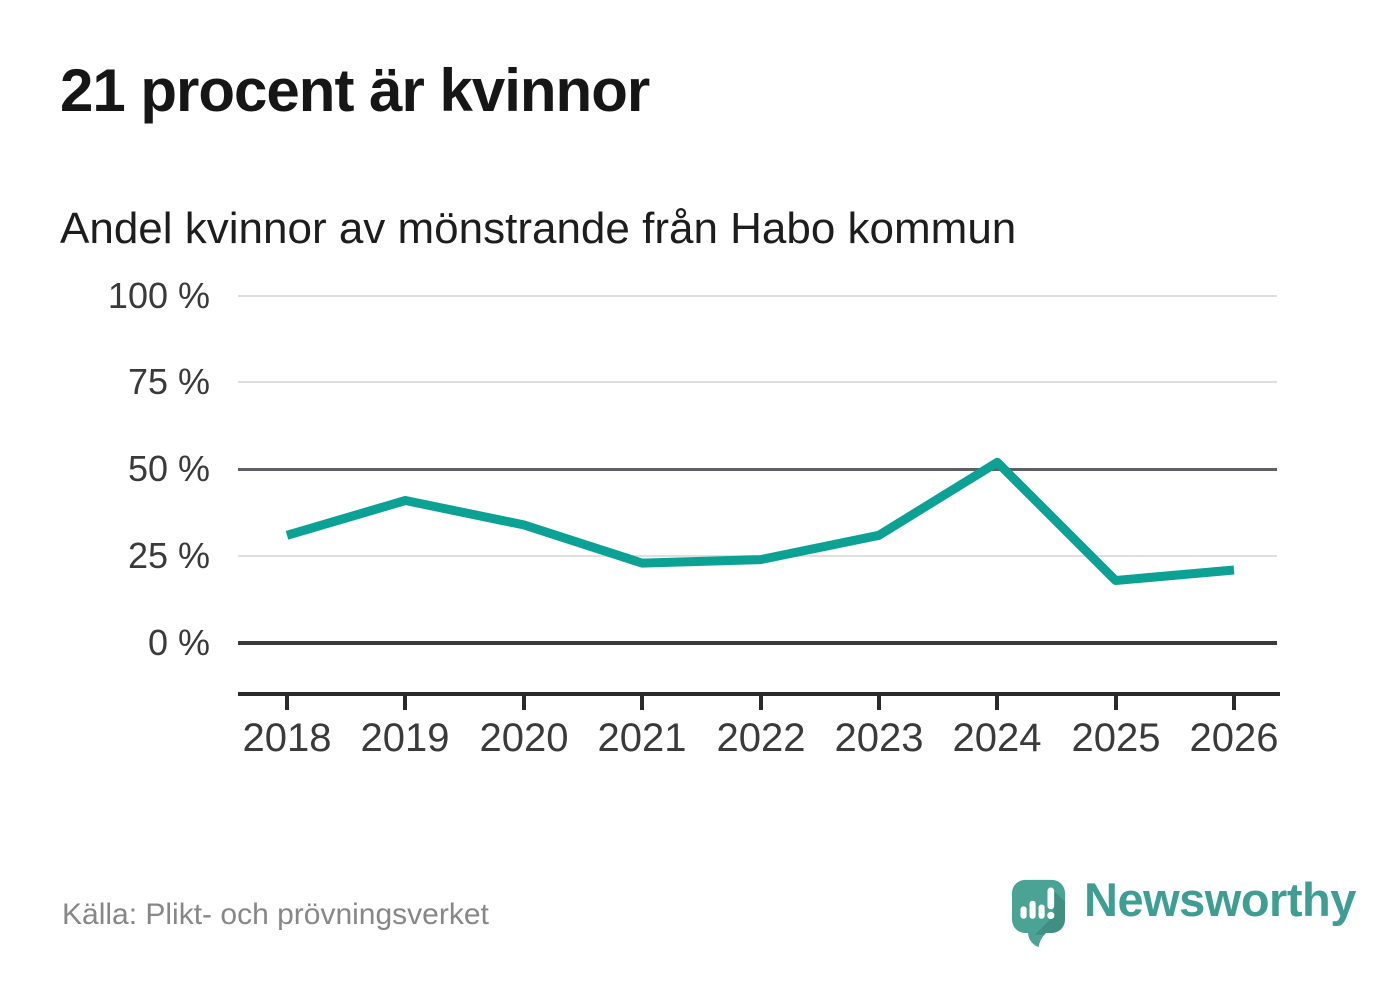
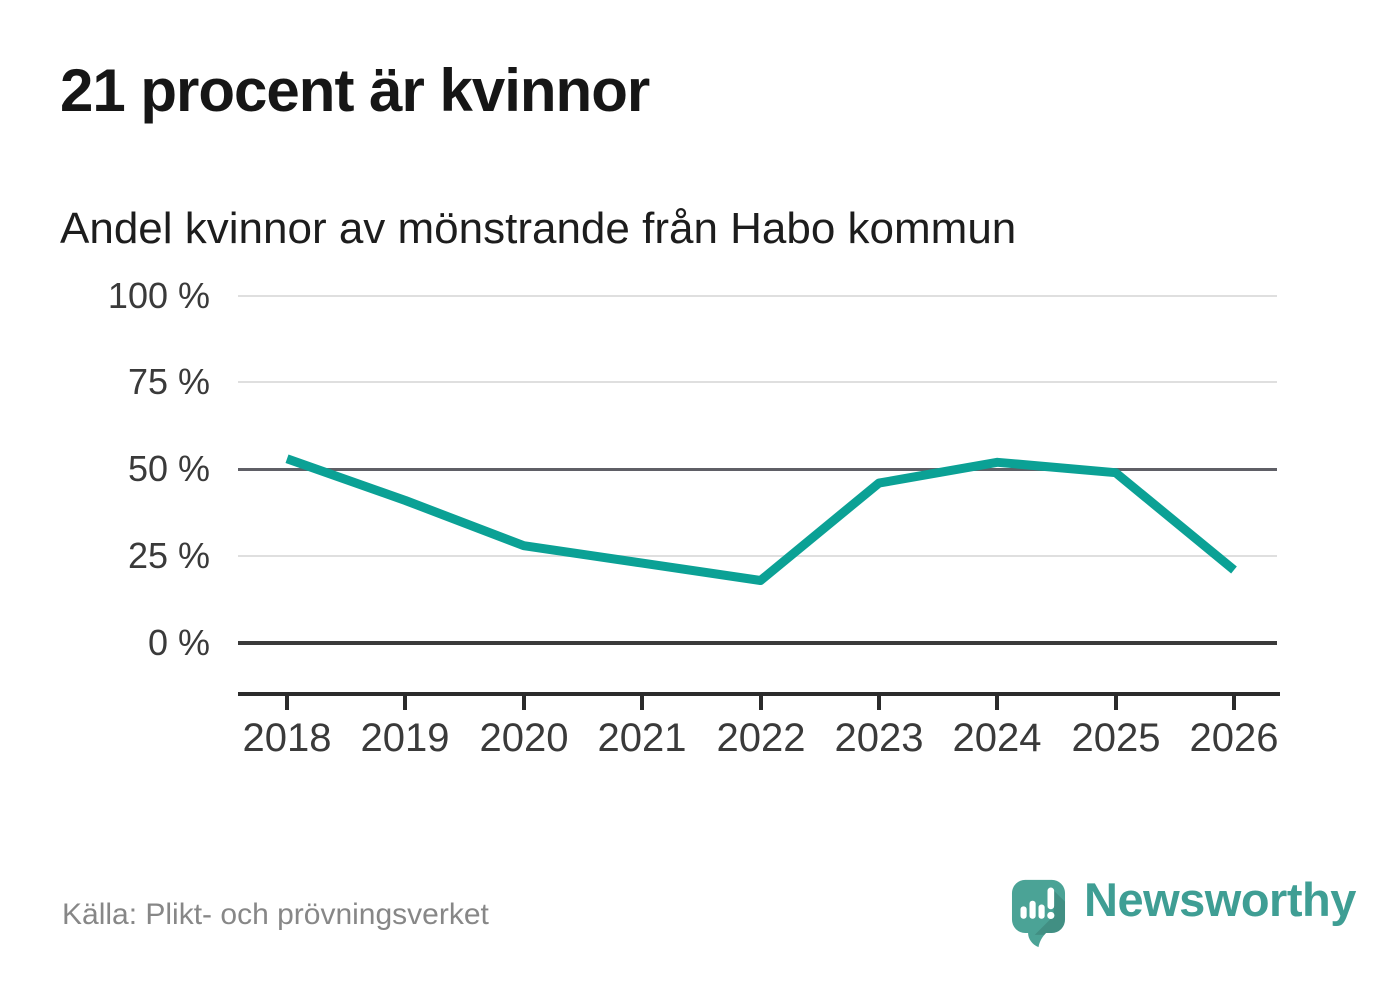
2018: 31% -> 53%
2020: 34% -> 28%
2022: 24% -> 18%
2023: 31% -> 46%
2025: 18% -> 49%
